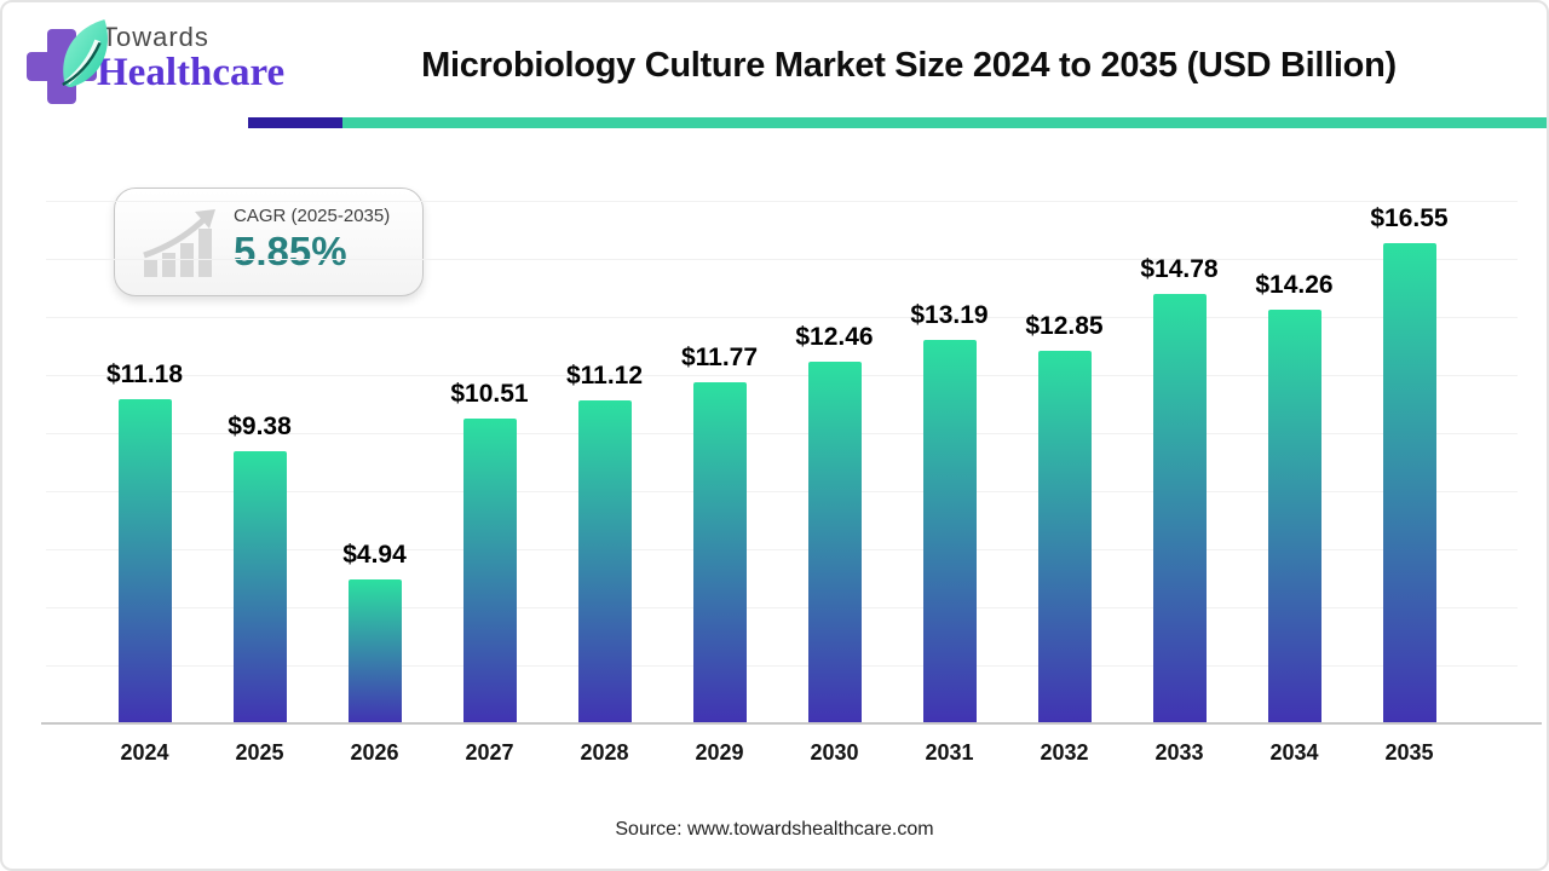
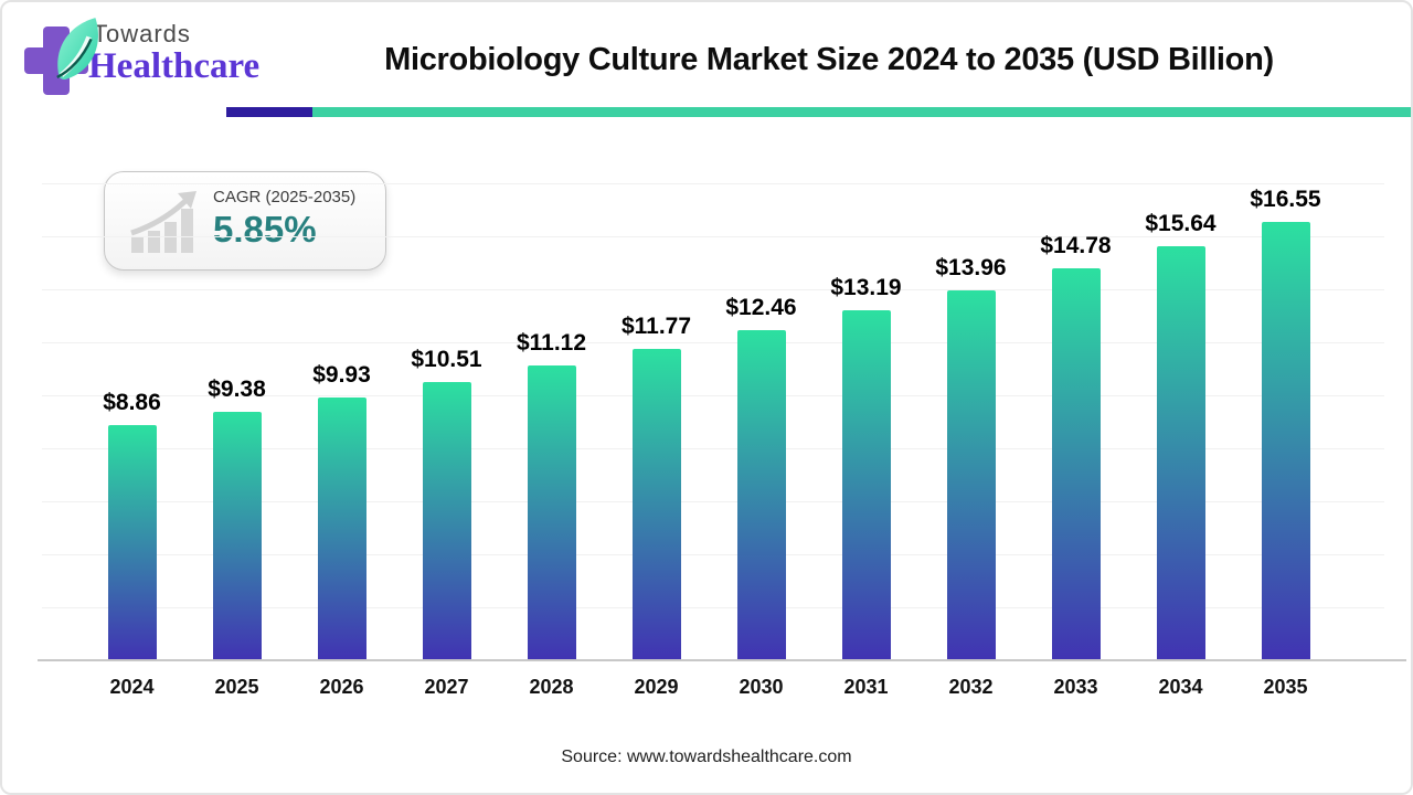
2024: $11.18 -> $8.86
2026: $4.94 -> $9.93
2032: $12.85 -> $13.96
2034: $14.26 -> $15.64
